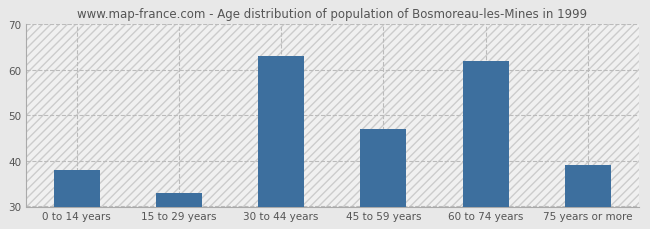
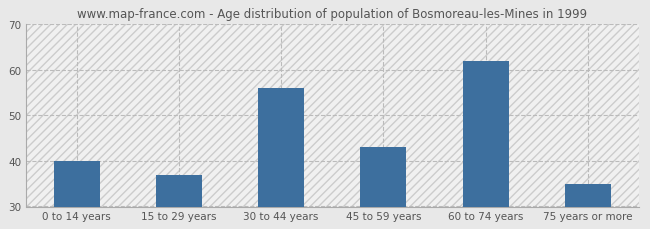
0 to 14 years: 38 -> 40
15 to 29 years: 33 -> 37
30 to 44 years: 63 -> 56
45 to 59 years: 47 -> 43
75 years or more: 39 -> 35
